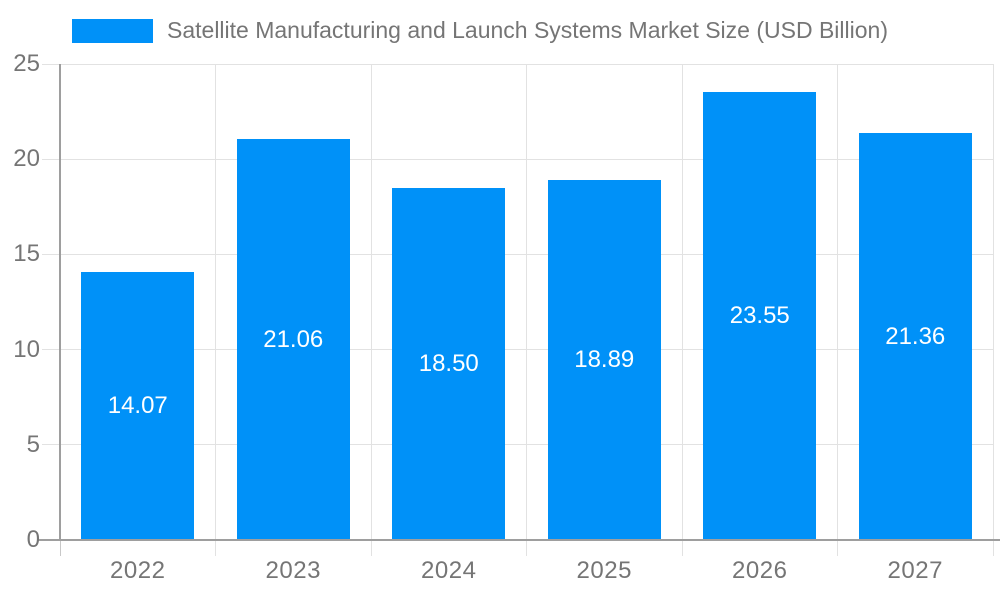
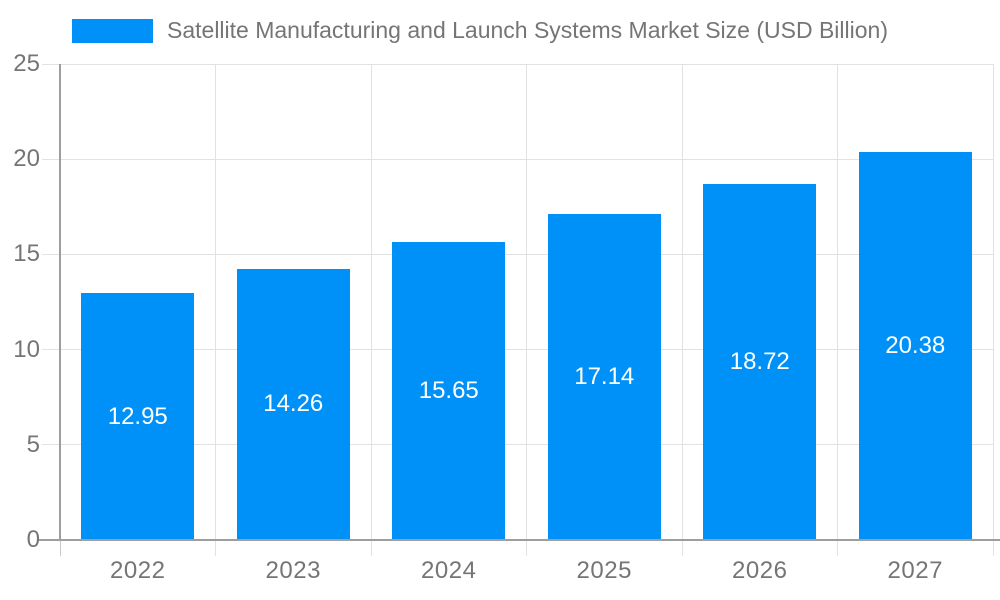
2022: 14.07 -> 12.95
2023: 21.06 -> 14.26
2024: 18.50 -> 15.65
2025: 18.89 -> 17.14
2026: 23.55 -> 18.72
2027: 21.36 -> 20.38
